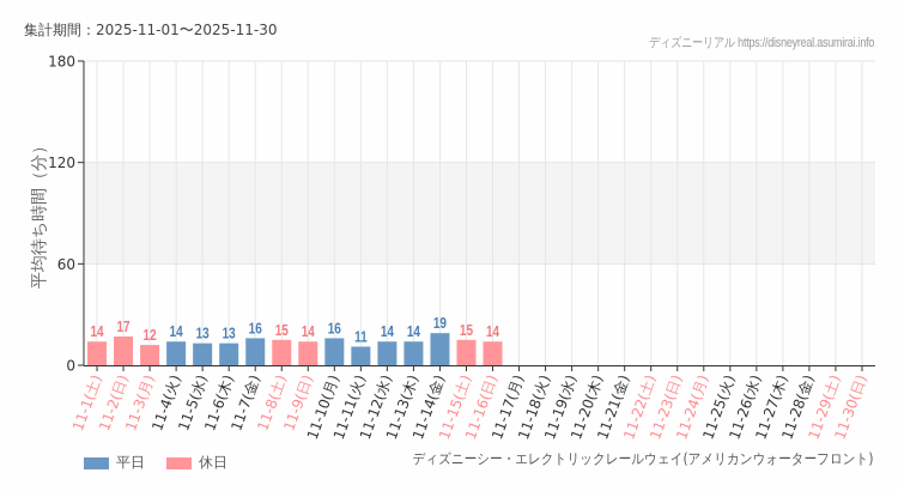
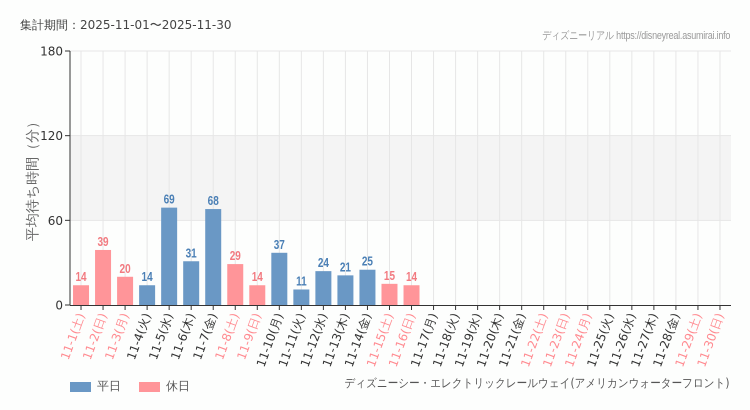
11-2(日): 17 -> 39
11-3(月): 12 -> 20
11-5(水): 13 -> 69
11-6(木): 13 -> 31
11-7(金): 16 -> 68
11-8(土): 15 -> 29
11-10(月): 16 -> 37
11-12(水): 14 -> 24
11-13(木): 14 -> 21
11-14(金): 19 -> 25
